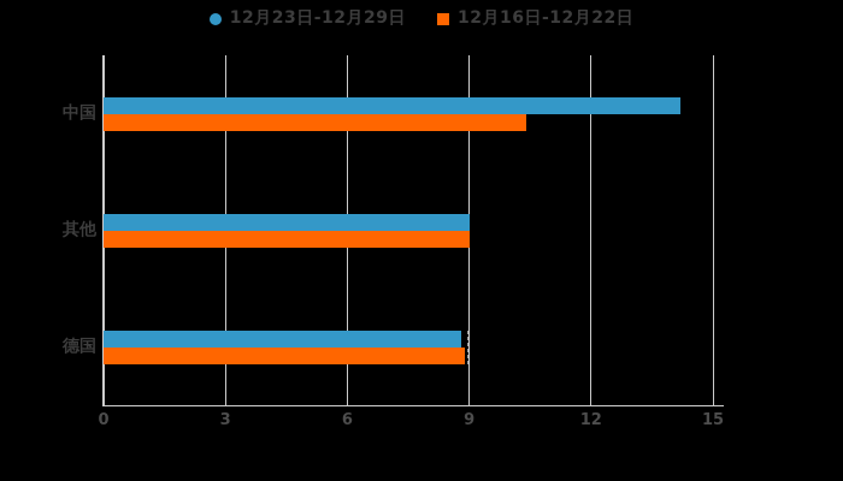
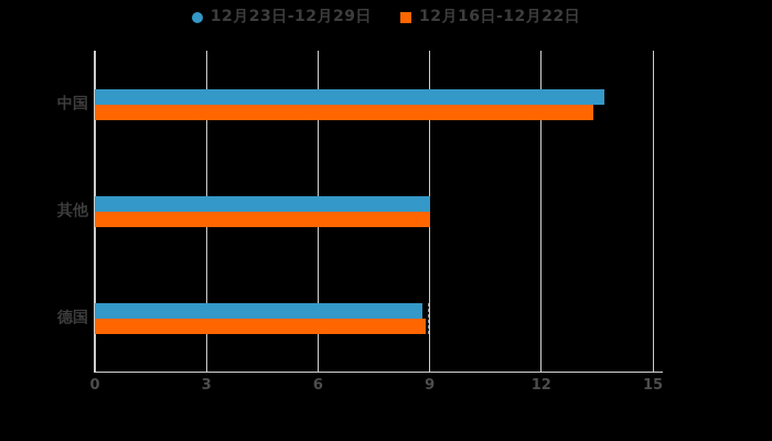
12月23日-12月29日/中国: 14.2 -> 13.7
12月16日-12月22日/中国: 10.4 -> 13.4
